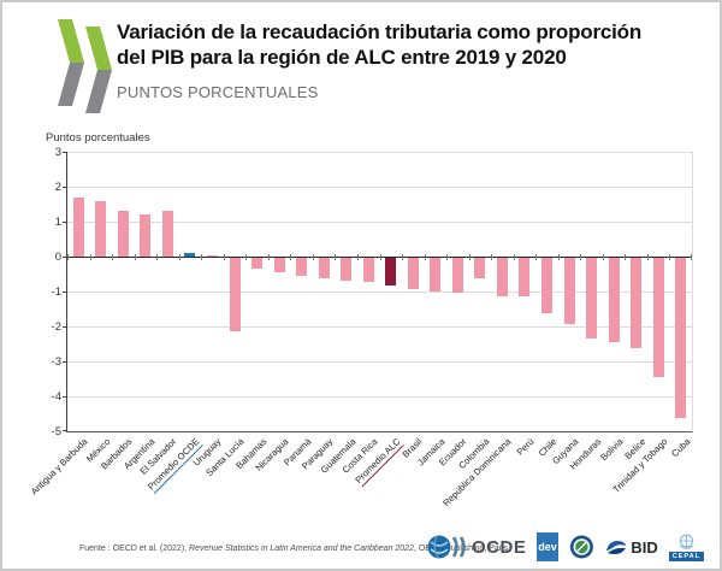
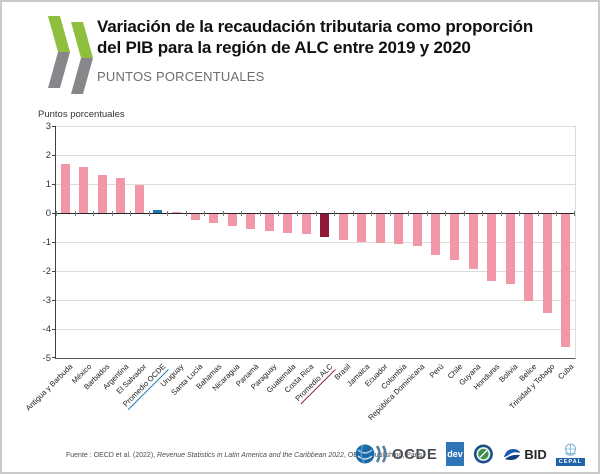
El Salvador: 1.3 -> 0.9
Santa Lucía: -2.1 -> -0.2
Colombia: -0.6 -> -1.1
Perú: -1.1 -> -1.4
Belice: -2.6 -> -3.0
